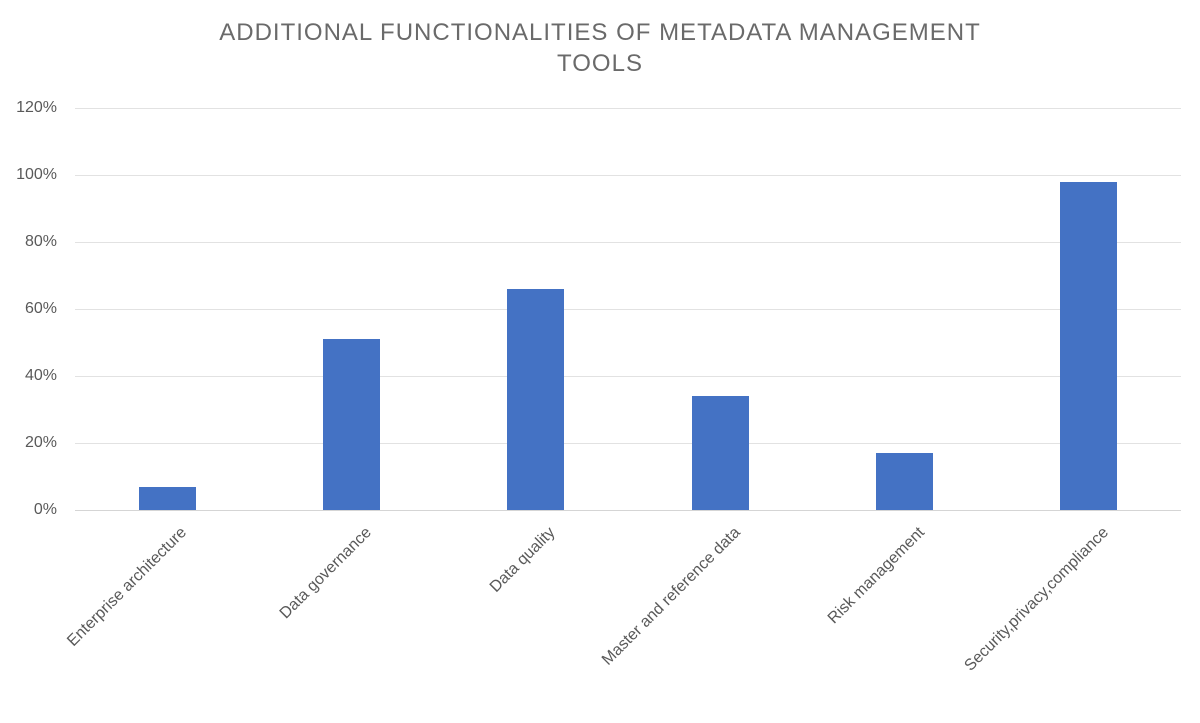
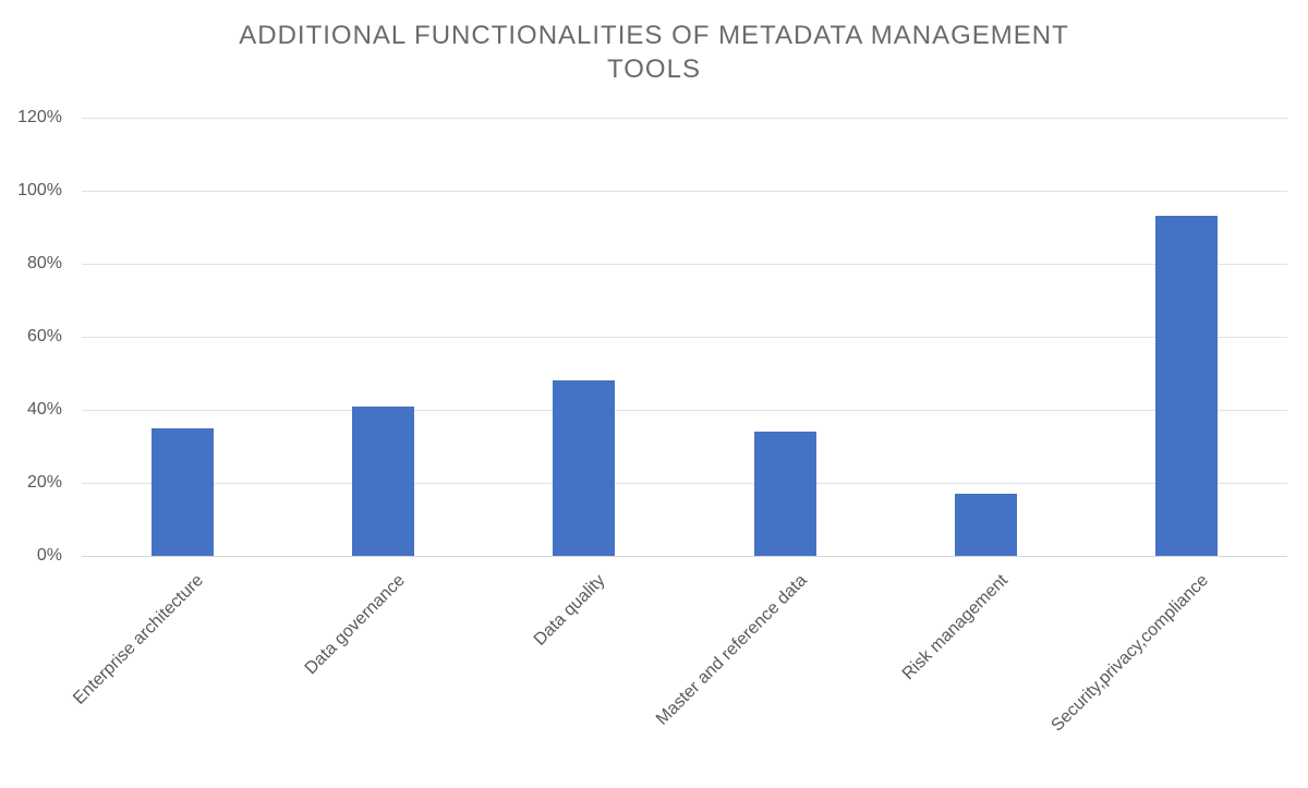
Enterprise architecture: 7% -> 35%
Data governance: 51% -> 41%
Data quality: 66% -> 48%
Security,privacy,compliance: 98% -> 93%
